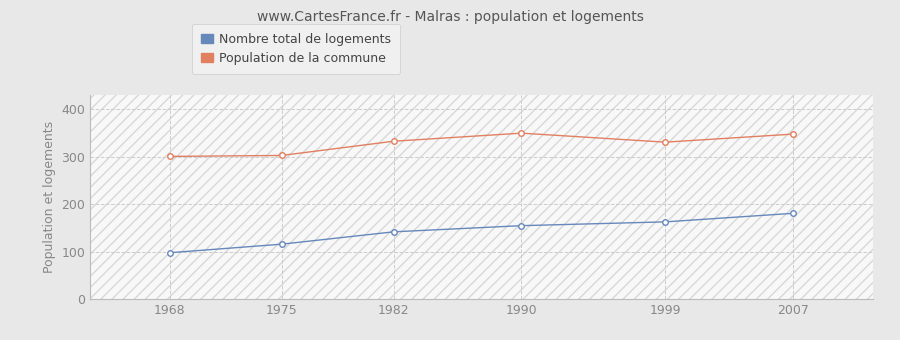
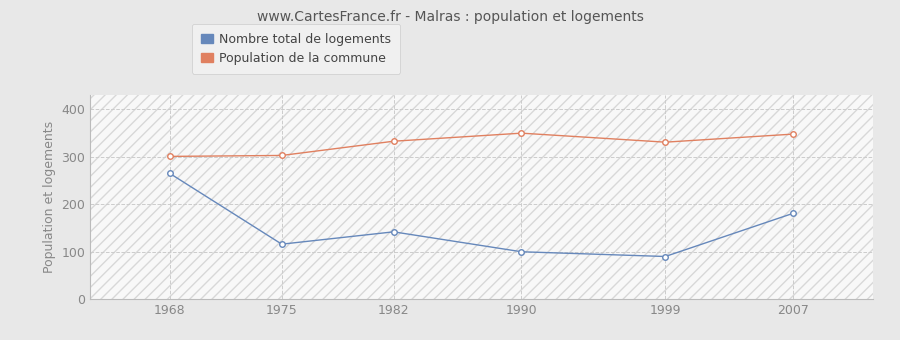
Nombre total de logements/1968: 98 -> 265
Nombre total de logements/1990: 155 -> 100
Nombre total de logements/1999: 163 -> 90
